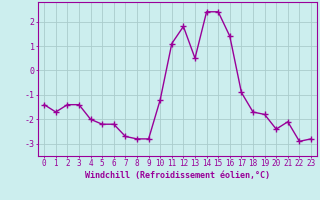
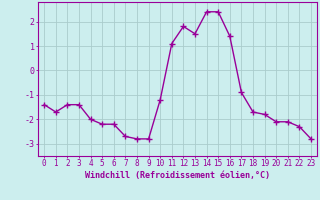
13: 0.5 -> 1.5
20: -2.4 -> -2.1
22: -2.9 -> -2.3
